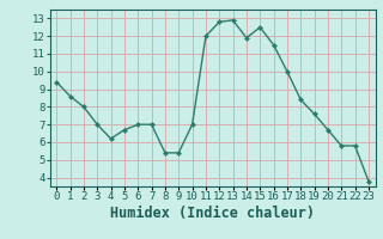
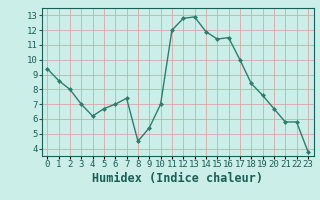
7: 7.0 -> 7.4
8: 5.4 -> 4.5
15: 12.5 -> 11.4
